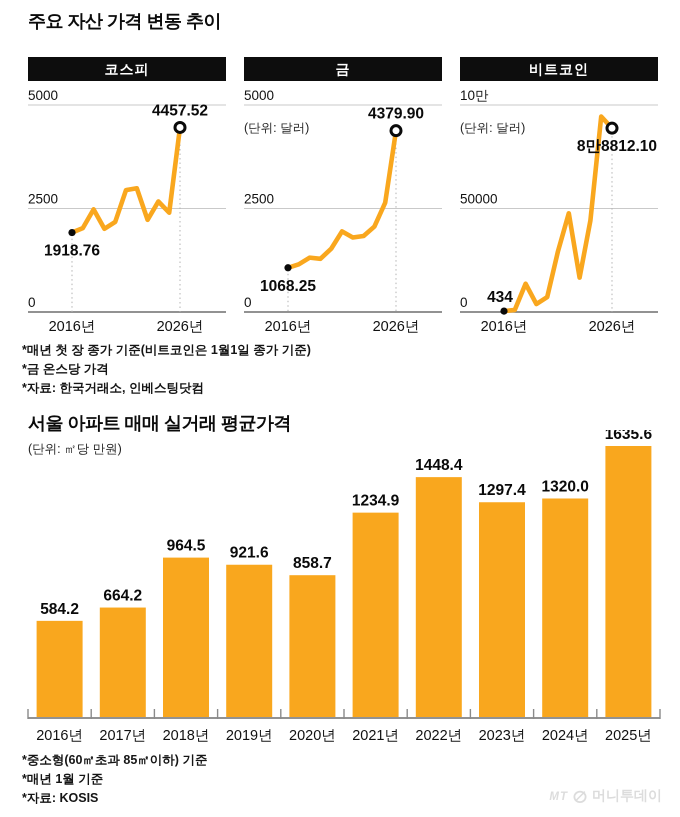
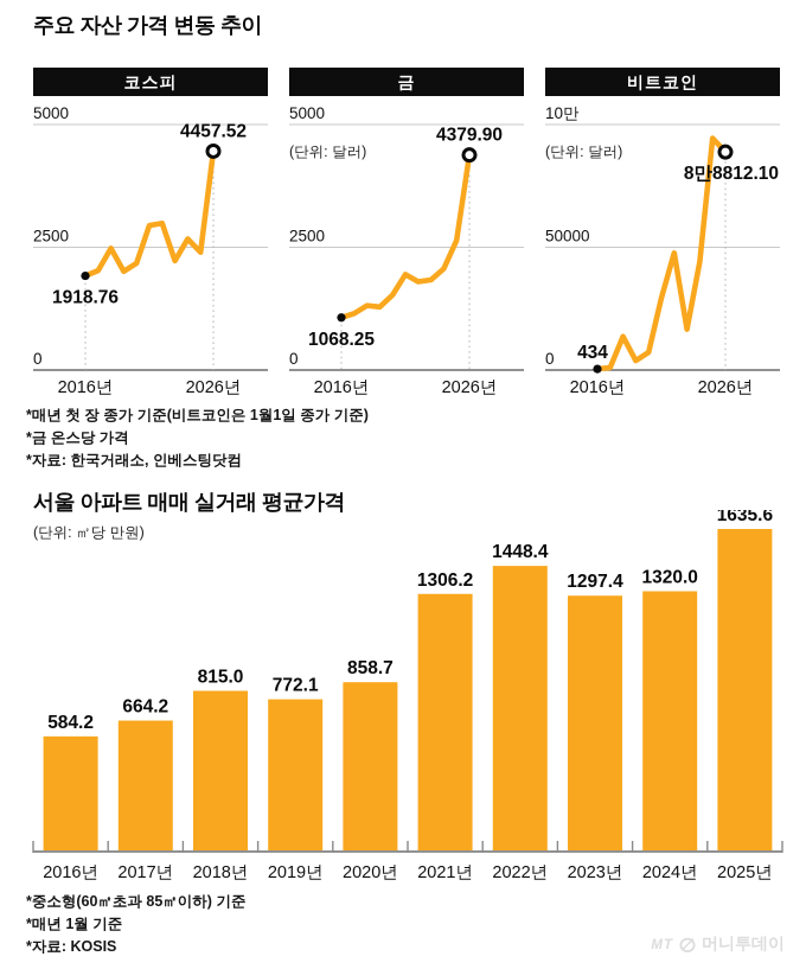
서울 아파트 매매 실거래 평균가격/2018년: 964.5 -> 815.0
서울 아파트 매매 실거래 평균가격/2019년: 921.6 -> 772.1
서울 아파트 매매 실거래 평균가격/2021년: 1234.9 -> 1306.2
